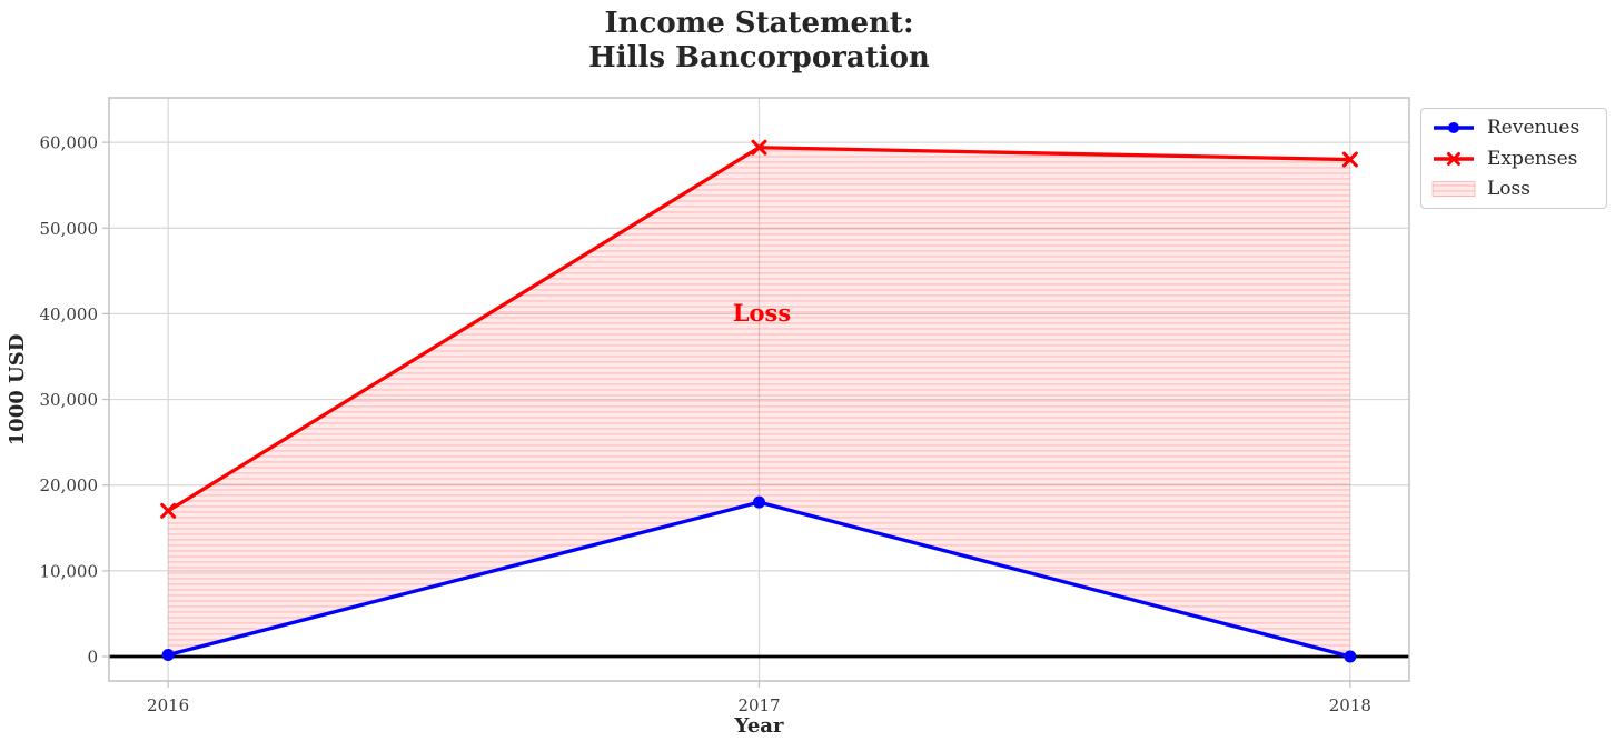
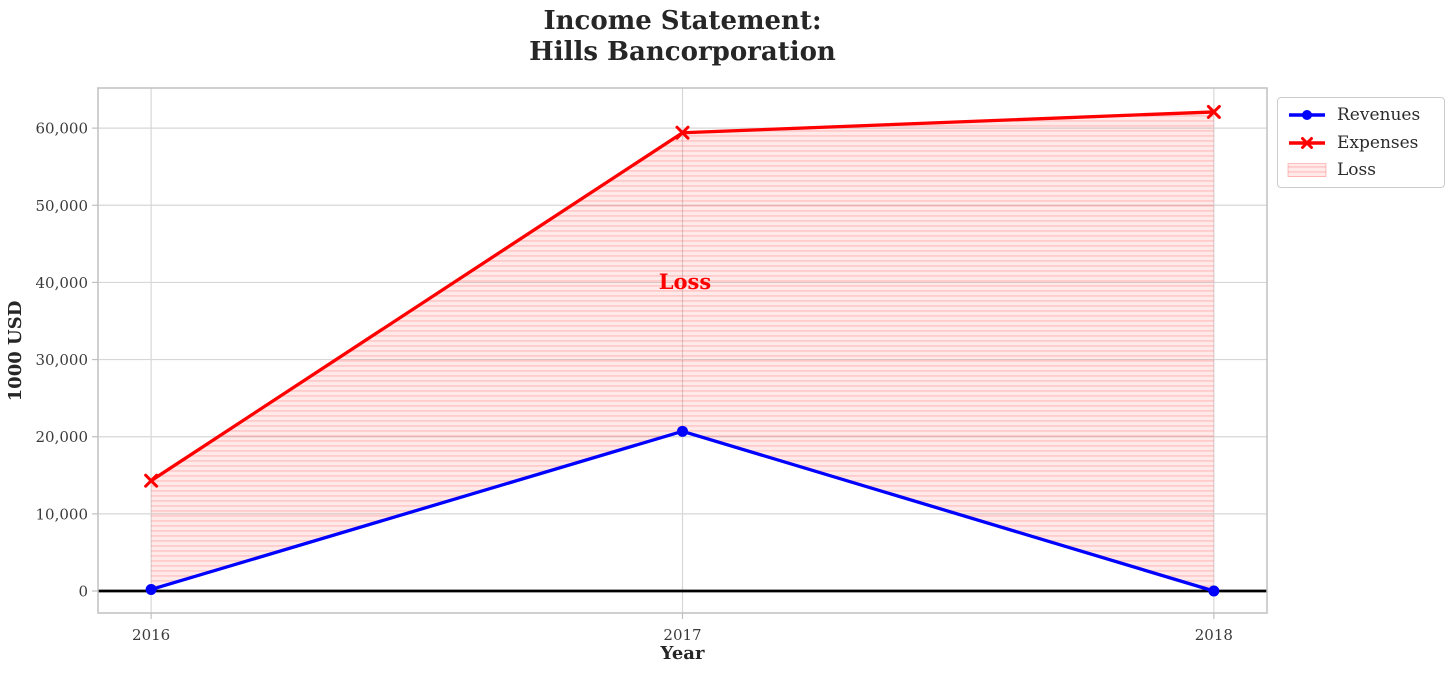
Expenses/2016: 17000 -> 14000
Revenues/2017: 18000 -> 21000
Expenses/2018: 58000 -> 62000
